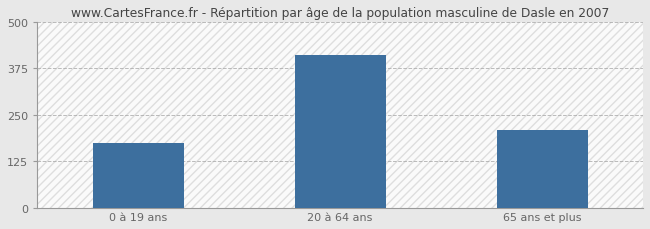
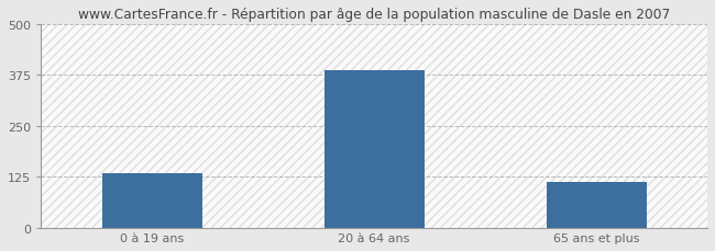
0 à 19 ans: 175 -> 133
20 à 64 ans: 410 -> 385
65 ans et plus: 210 -> 112
